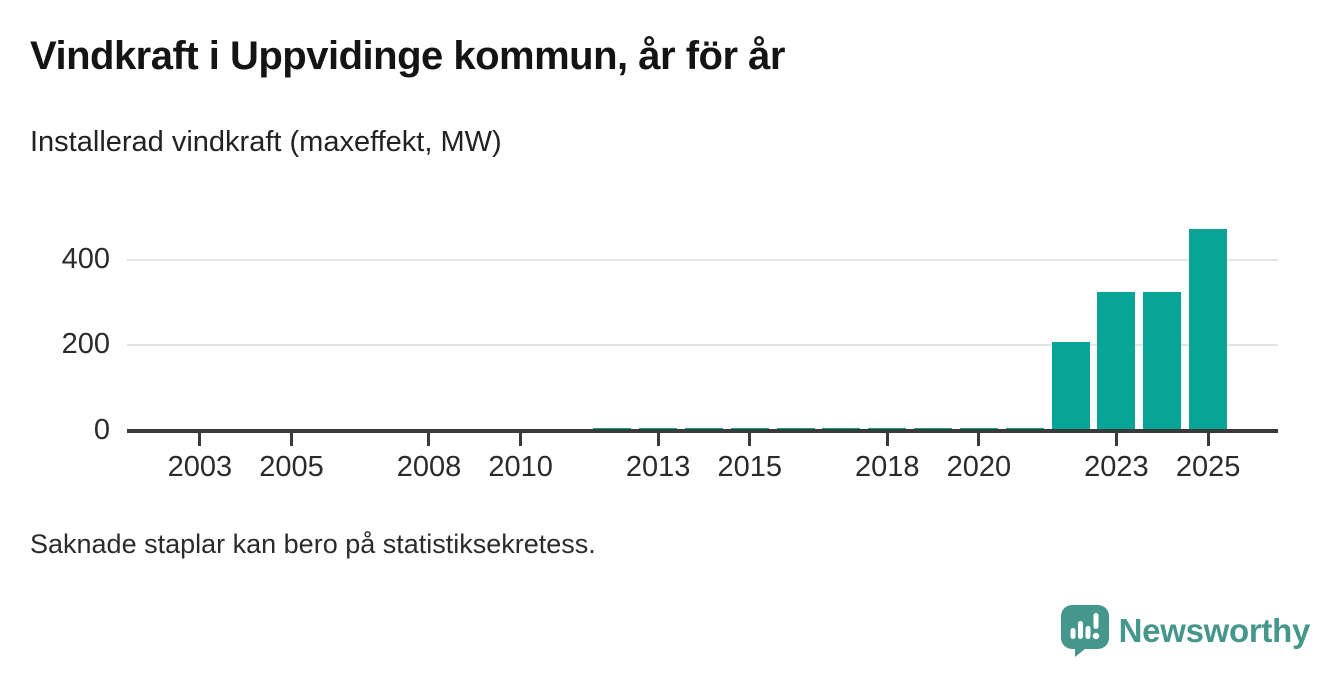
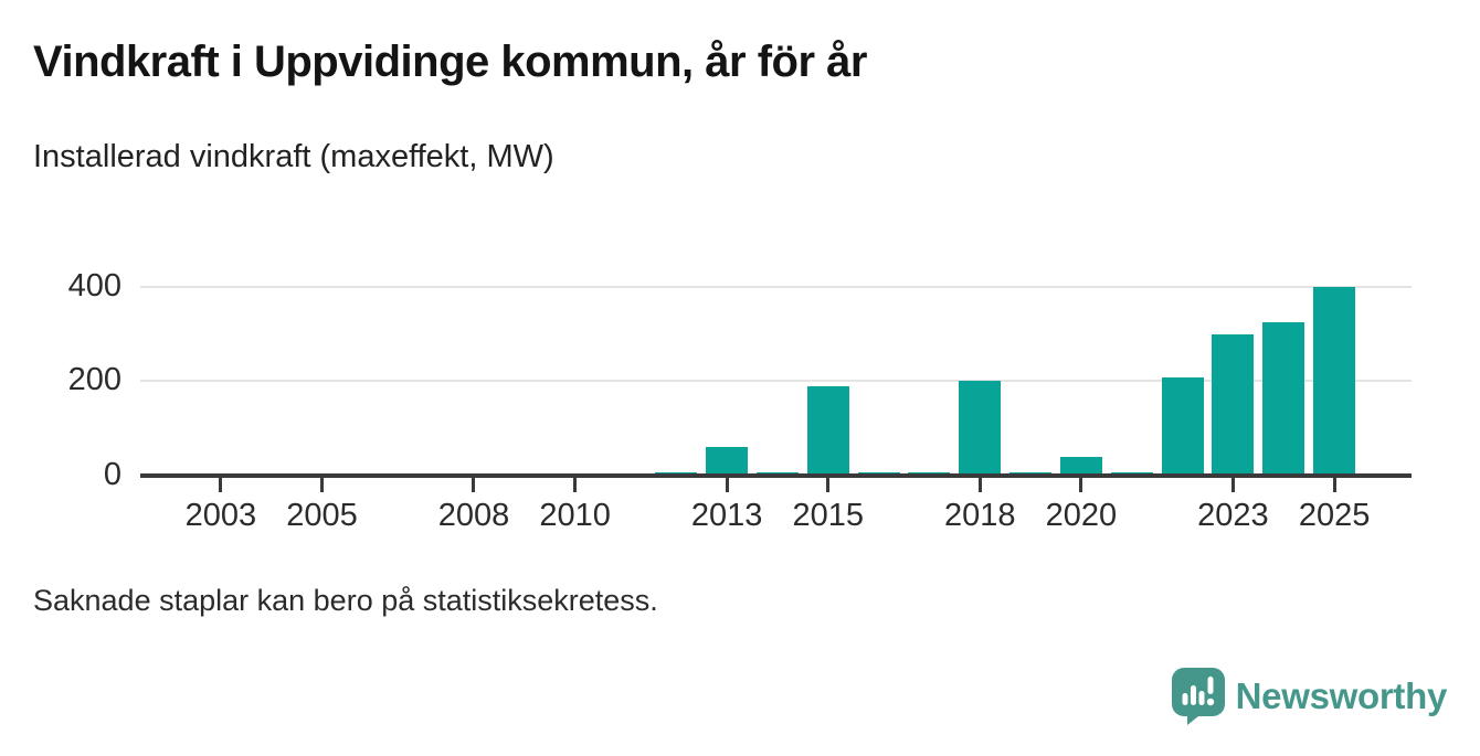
2013: 10 -> 60
2015: 10 -> 190
2018: 10 -> 200
2020: 10 -> 40
2023: 320 -> 300
2025: 470 -> 400
